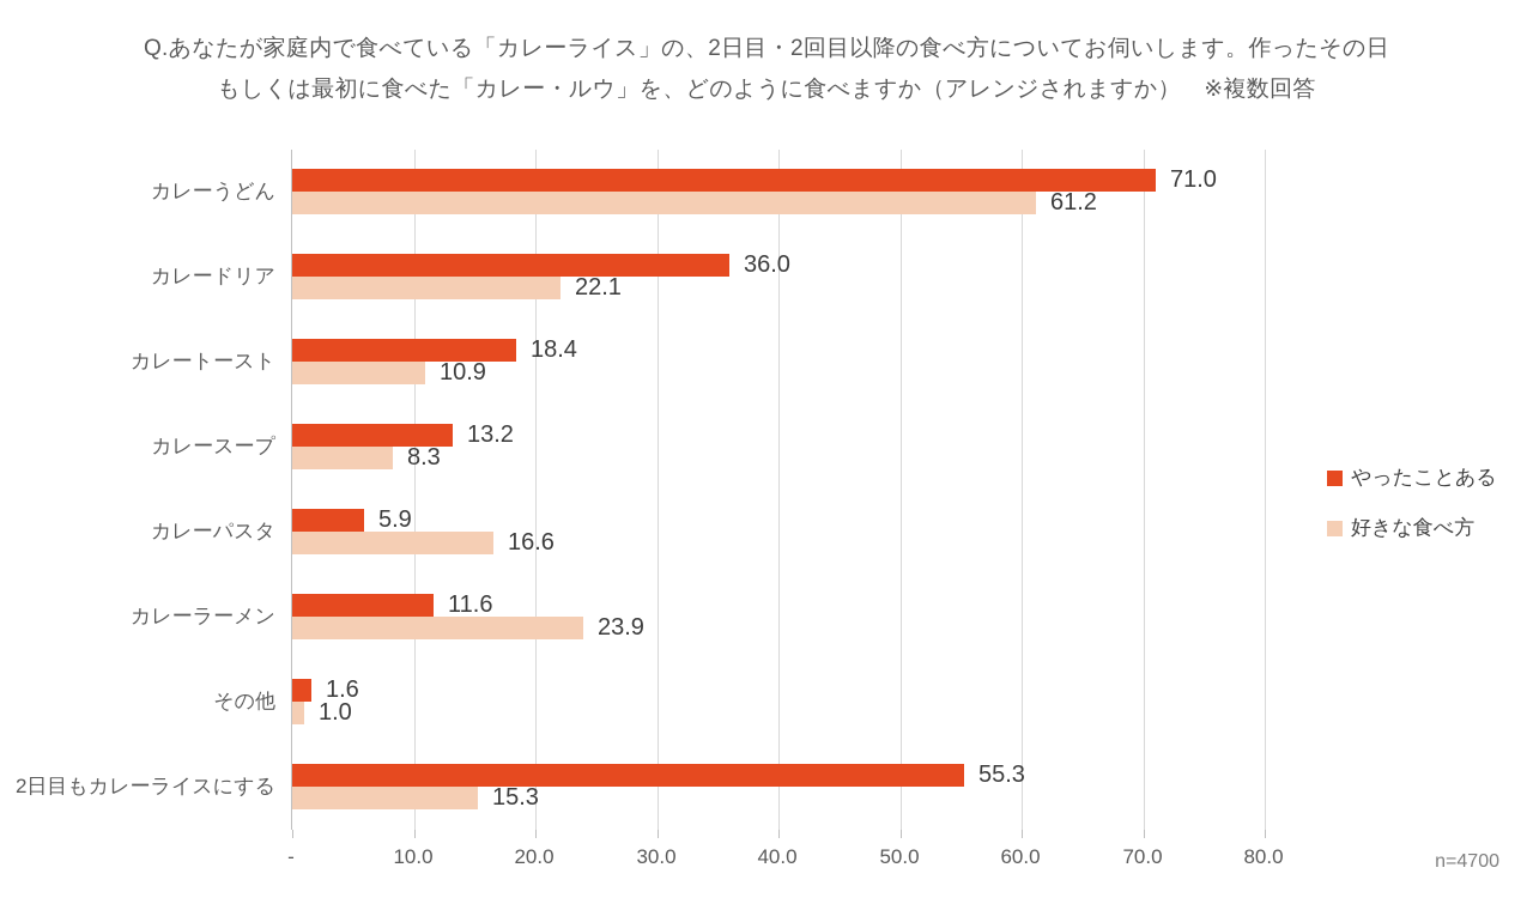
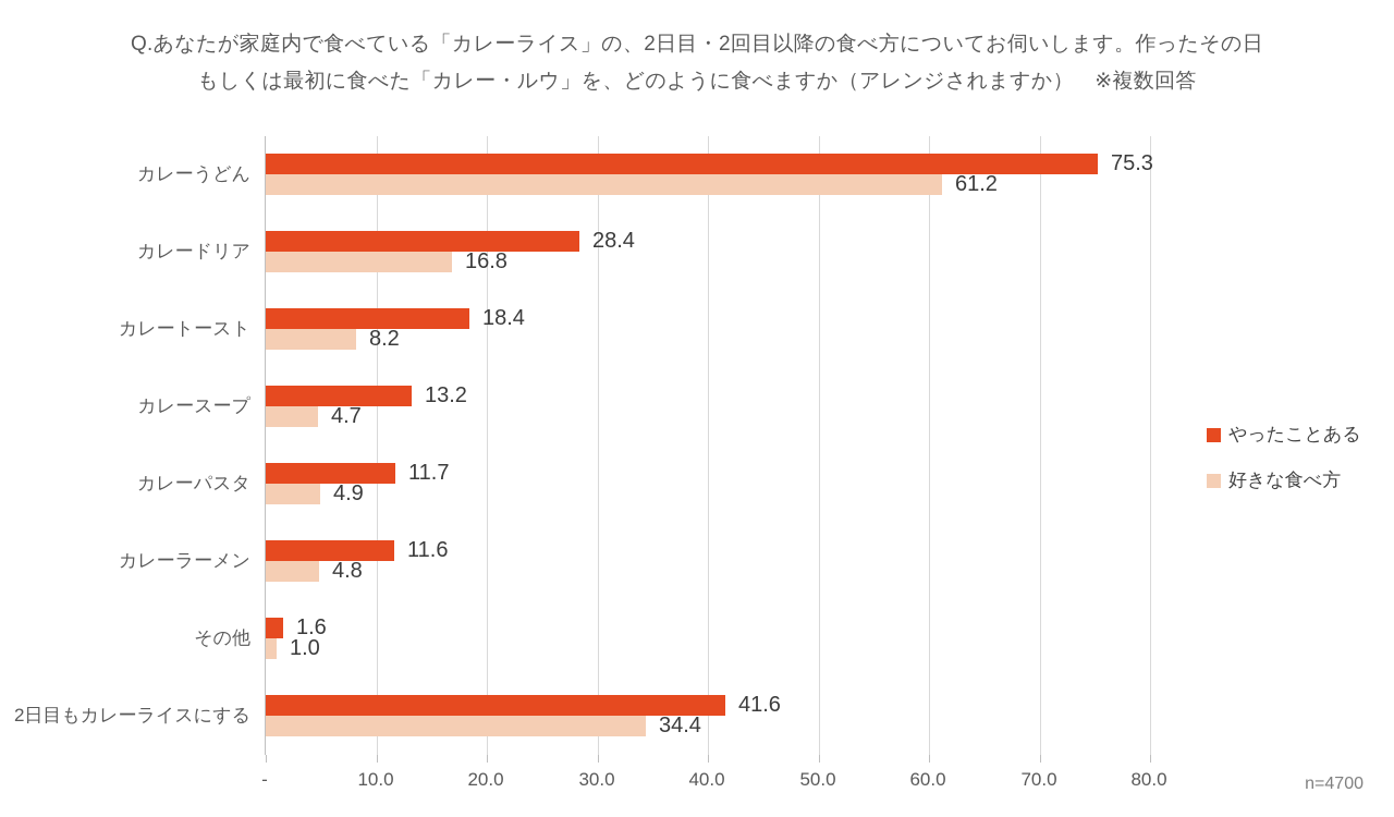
やったことある/カレーうどん: 71.0 -> 75.3
やったことある/カレードリア: 36.0 -> 28.4
好きな食べ方/カレードリア: 22.1 -> 16.8
好きな食べ方/カレートースト: 10.9 -> 8.2
好きな食べ方/カレースープ: 8.3 -> 4.7
やったことある/カレーパスタ: 5.9 -> 11.7
好きな食べ方/カレーパスタ: 16.6 -> 4.9
好きな食べ方/カレーラーメン: 23.9 -> 4.8
やったことある/2日目もカレーライスにする: 55.3 -> 41.6
好きな食べ方/2日目もカレーライスにする: 15.3 -> 34.4
